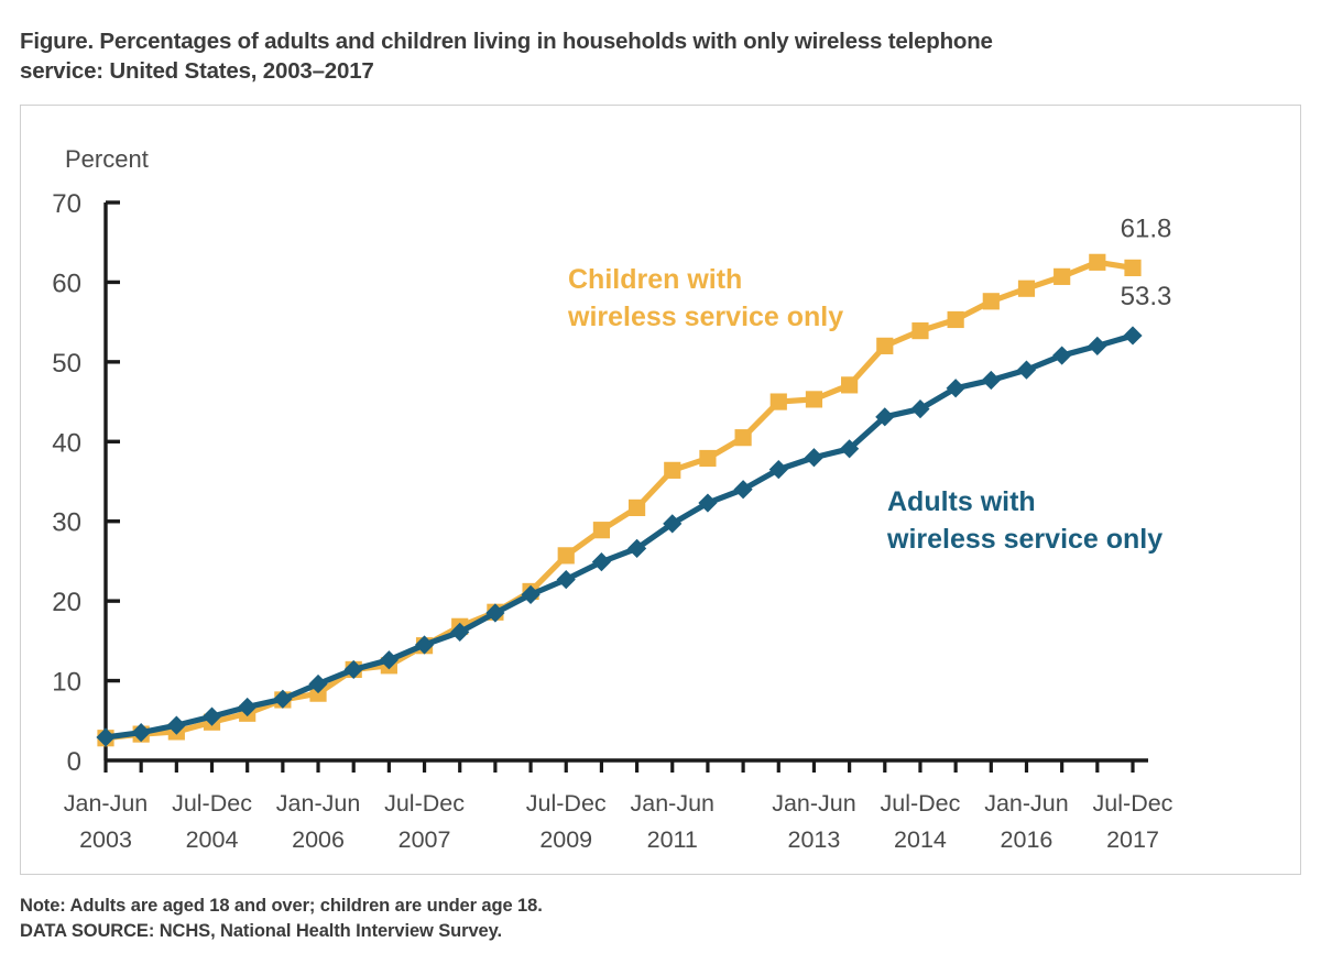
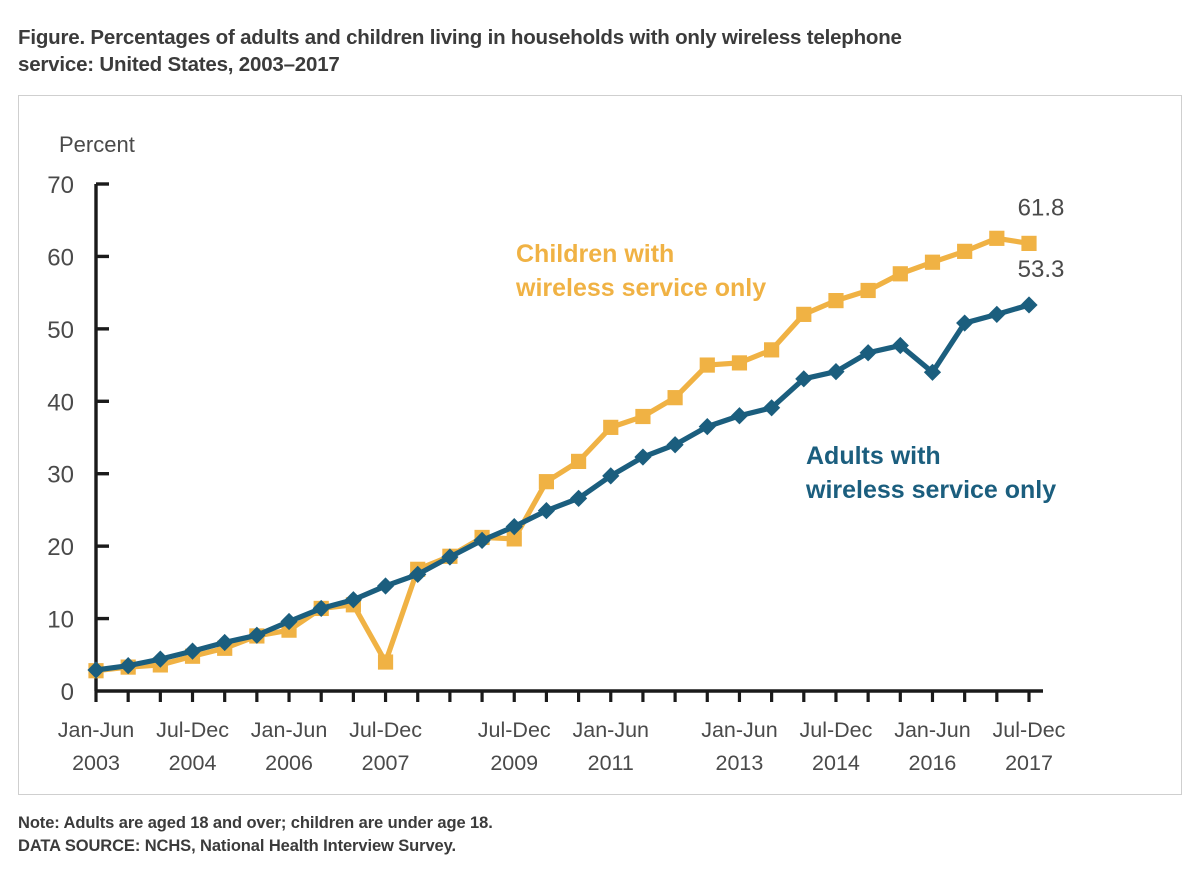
Children with wireless service only/Jul-Dec 2007: 14 -> 4
Children with wireless service only/Jul-Dec 2009: 26 -> 21
Adults with wireless service only/Jan-Jun 2016: 49 -> 44
